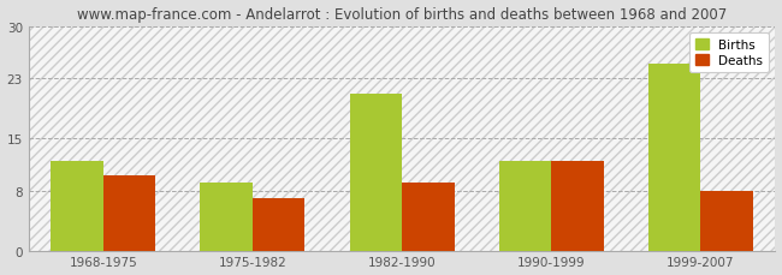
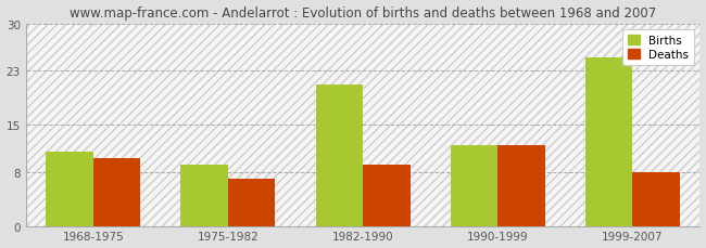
Births/1968-1975: 12 -> 11
